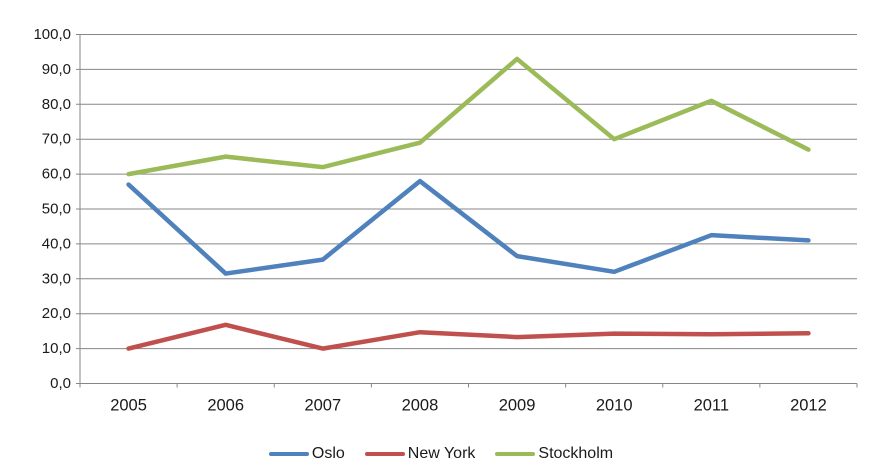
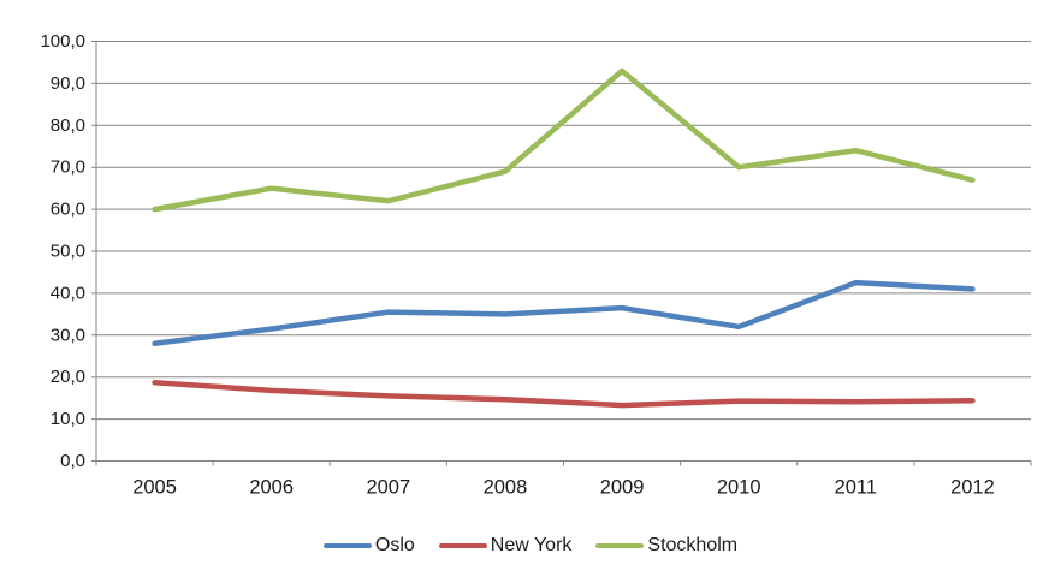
Oslo/2005: 57 -> 28
New York/2005: 10 -> 19
New York/2007: 10 -> 16
Oslo/2008: 58 -> 35
Stockholm/2011: 81 -> 74
